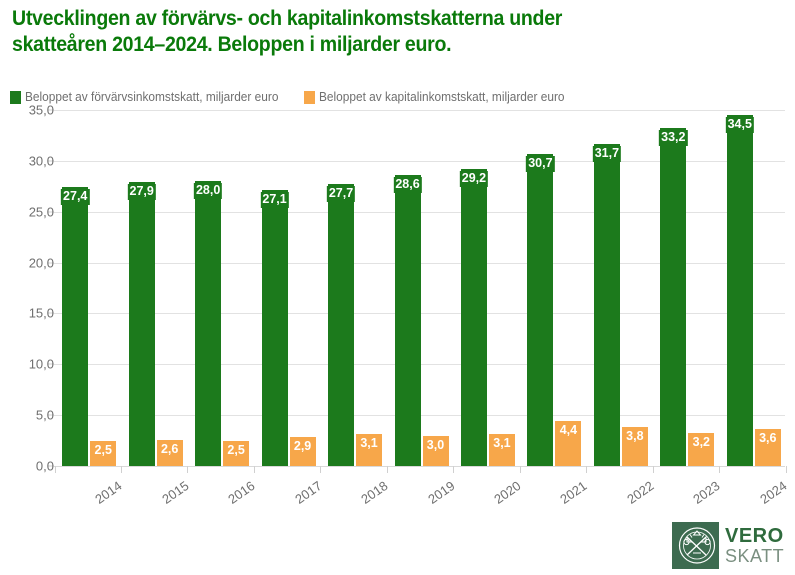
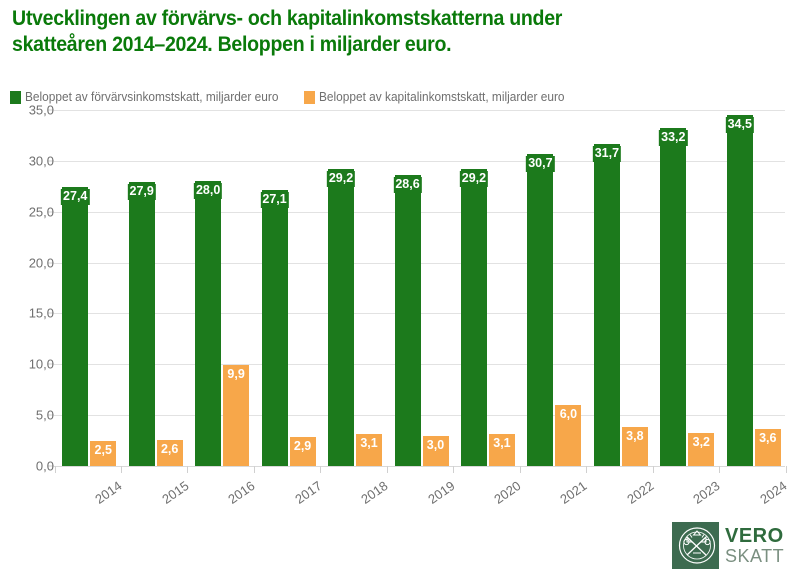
Beloppet av kapitalinkomstskatt, miljarder euro/2016: 2,5 -> 9,9
Beloppet av förvärvsinkomstskatt, miljarder euro/2018: 27,7 -> 29,2
Beloppet av kapitalinkomstskatt, miljarder euro/2021: 4,4 -> 6,0
